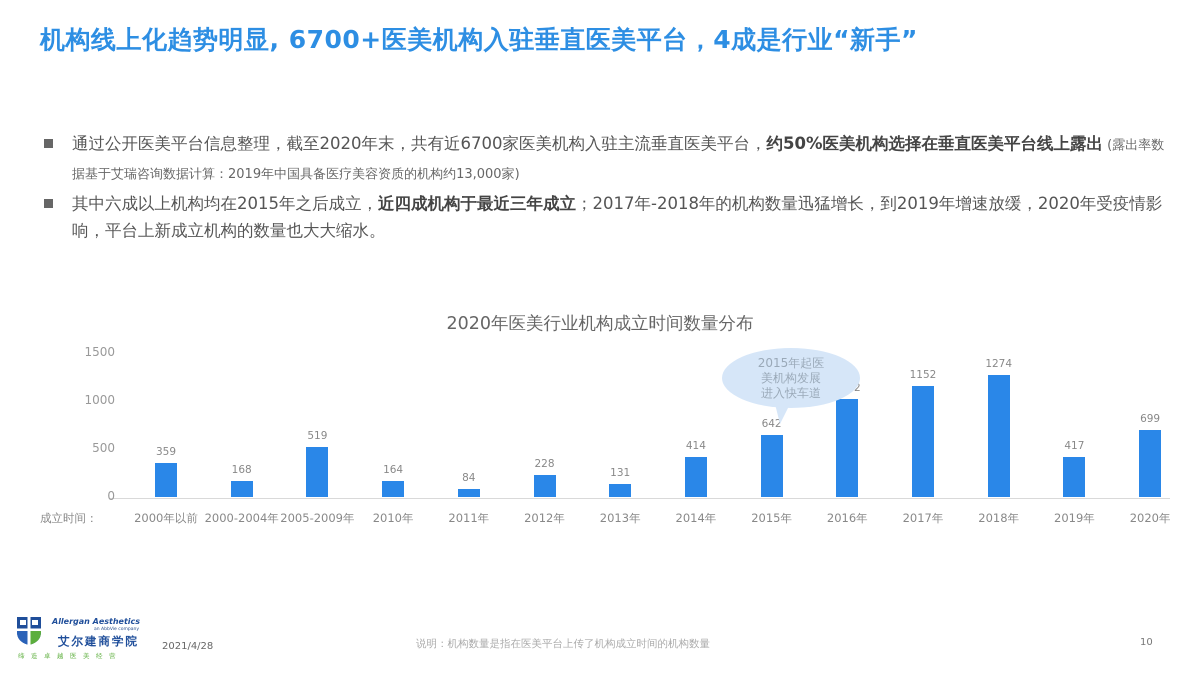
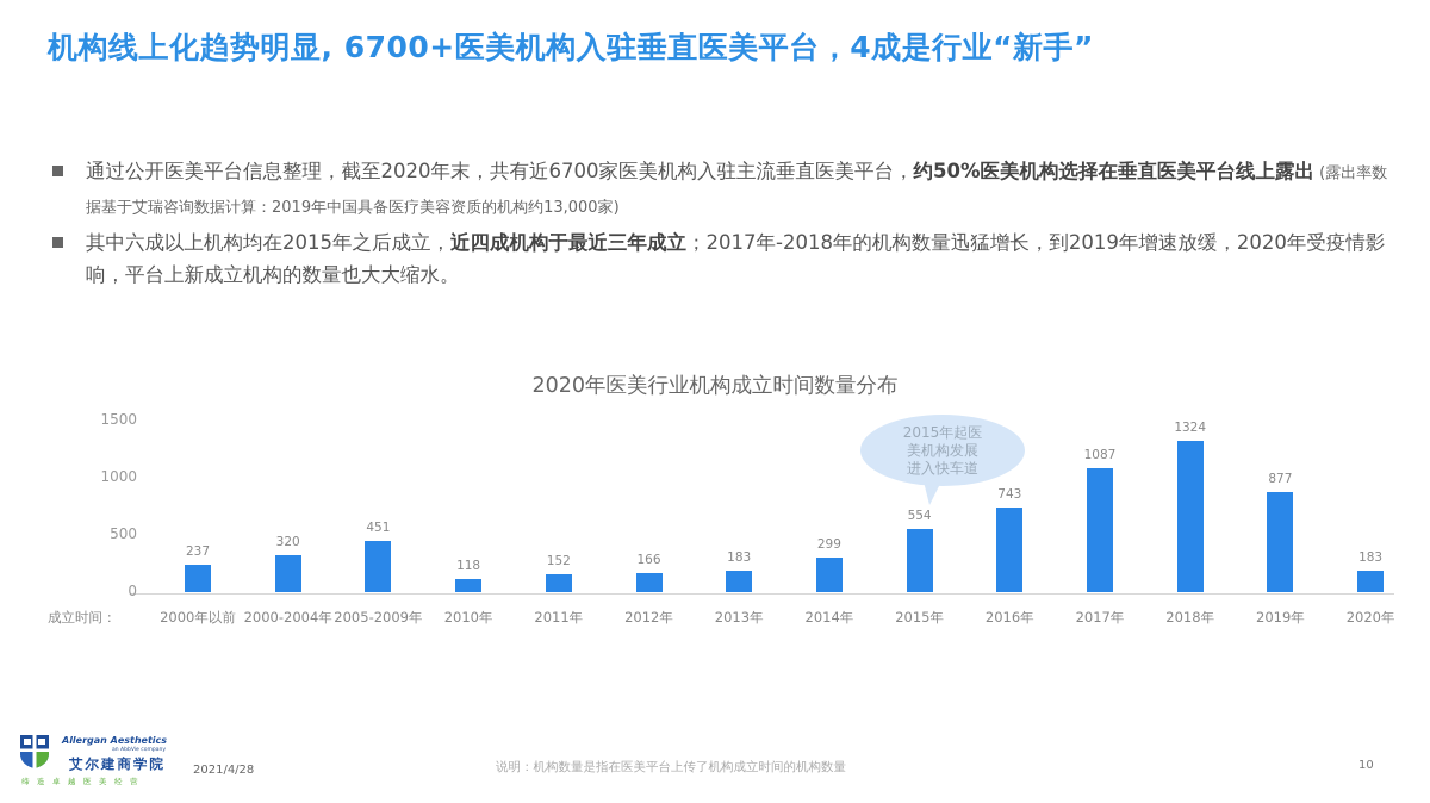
2000年以前: 359 -> 237
2000-2004年: 168 -> 320
2005-2009年: 519 -> 451
2010年: 164 -> 118
2011年: 84 -> 152
2012年: 228 -> 166
2013年: 131 -> 183
2014年: 414 -> 299
2015年: 642 -> 554
2016年: 1022 -> 743
2017年: 1152 -> 1087
2018年: 1274 -> 1324
2019年: 417 -> 877
2020年: 699 -> 183
